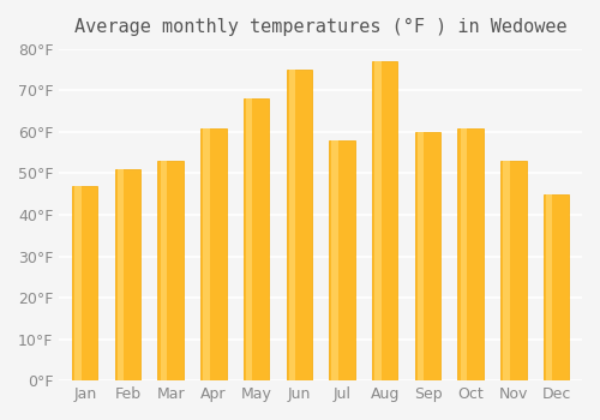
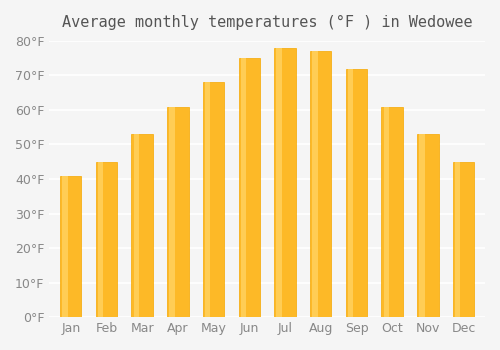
Jan: 47°F -> 41°F
Feb: 51°F -> 45°F
Jul: 58°F -> 78°F
Sep: 60°F -> 72°F
